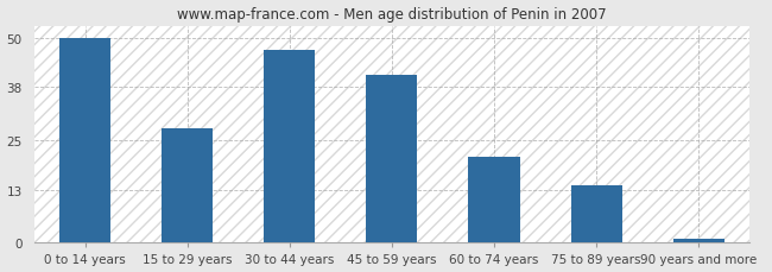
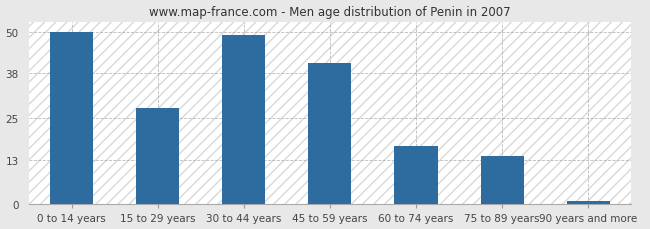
30 to 44 years: 47 -> 49
60 to 74 years: 21 -> 17
